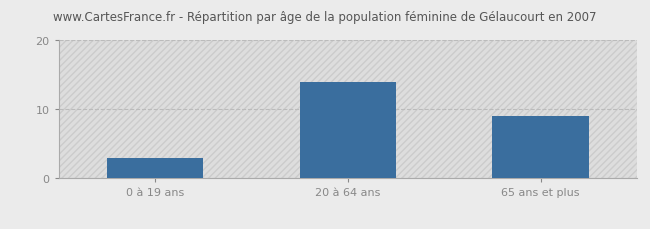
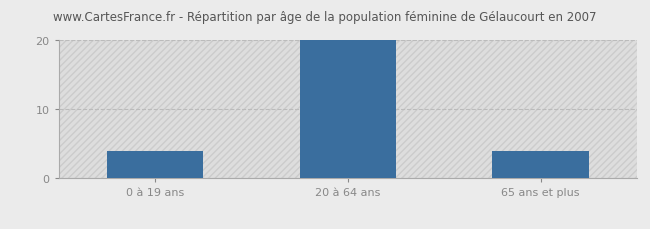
0 à 19 ans: 3 -> 4
20 à 64 ans: 14 -> 20
65 ans et plus: 9 -> 4
